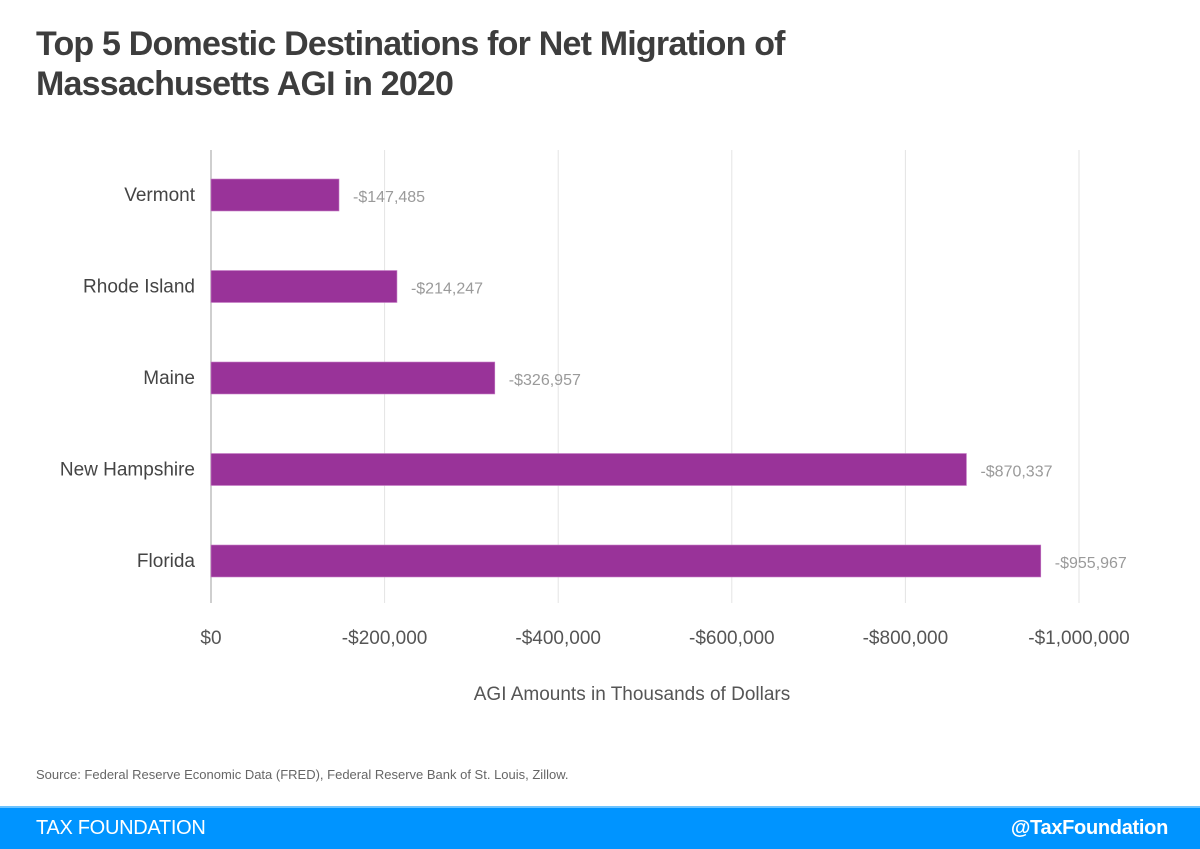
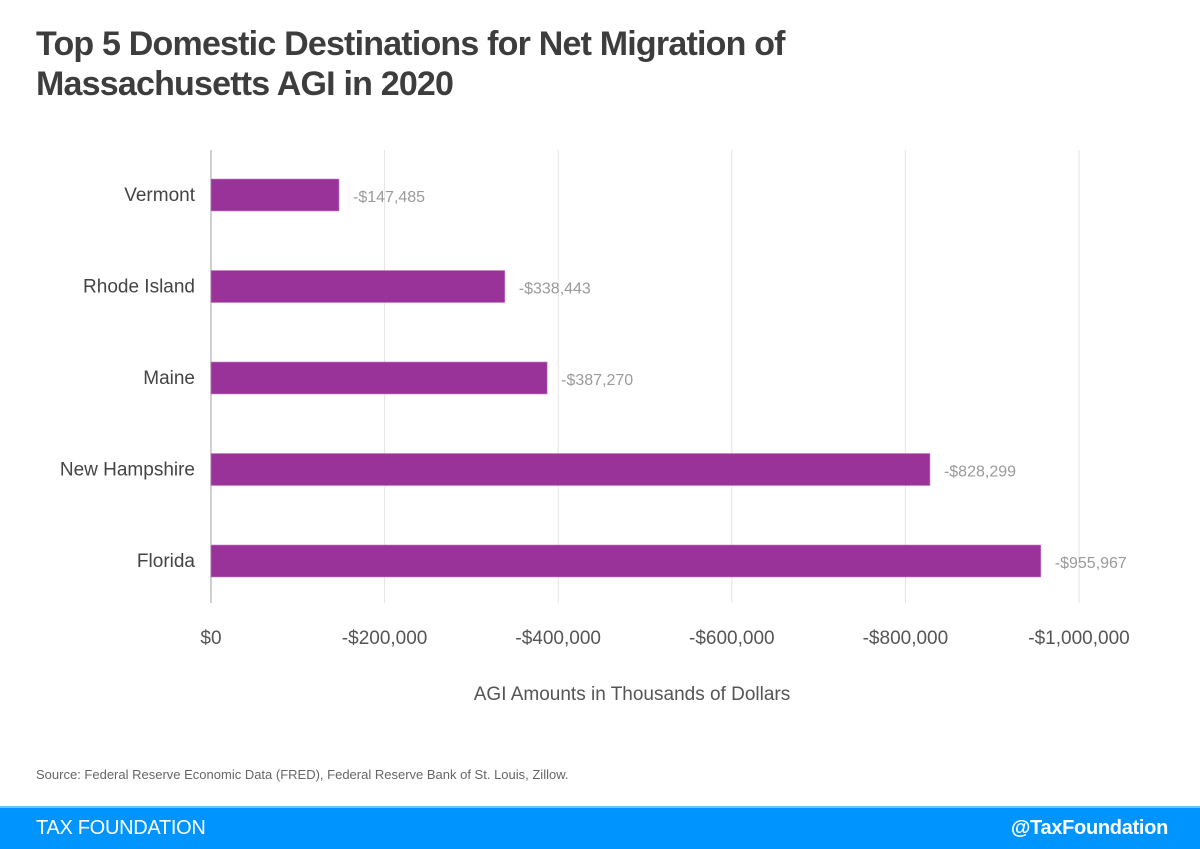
Rhode Island: -$214,247 -> -$338,443
Maine: -$326,957 -> -$387,270
New Hampshire: -$870,337 -> -$828,299
